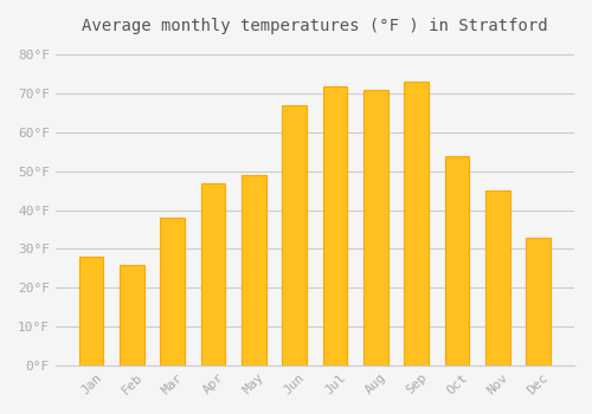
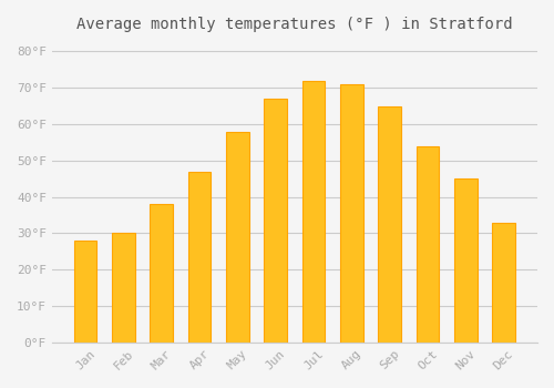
Feb: 26°F -> 30°F
May: 49°F -> 58°F
Sep: 73°F -> 65°F
